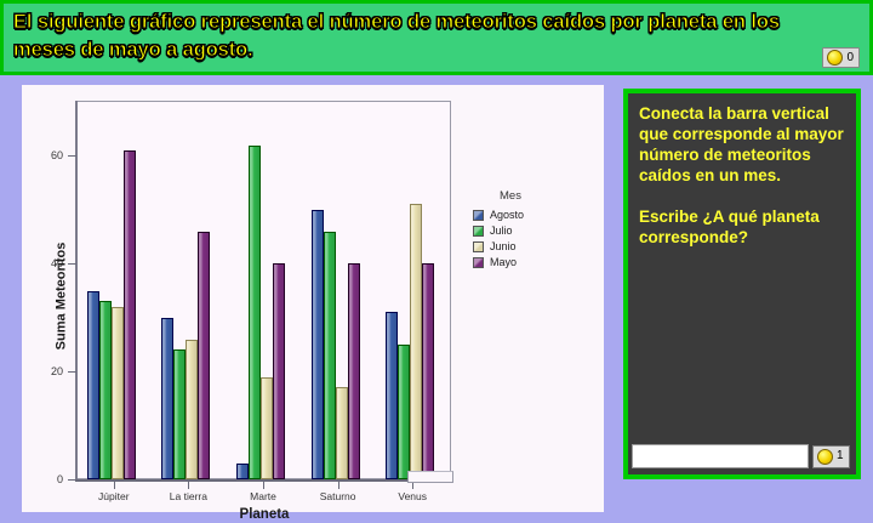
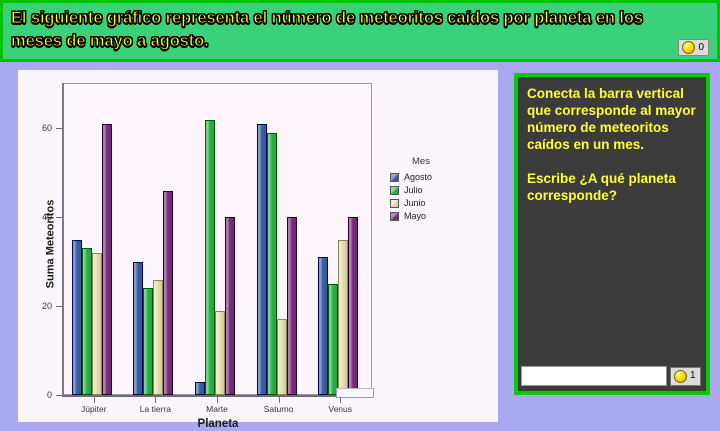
Agosto/Saturno: 50 -> 61
Julio/Saturno: 46 -> 59
Junio/Venus: 51 -> 35
